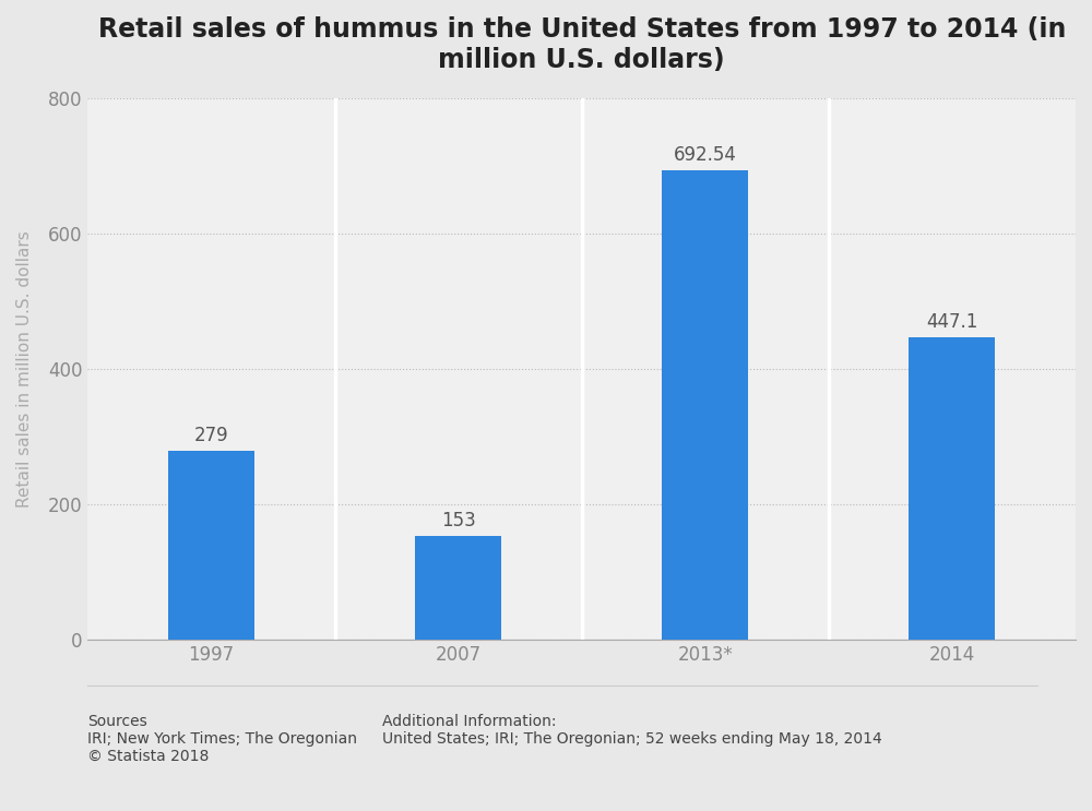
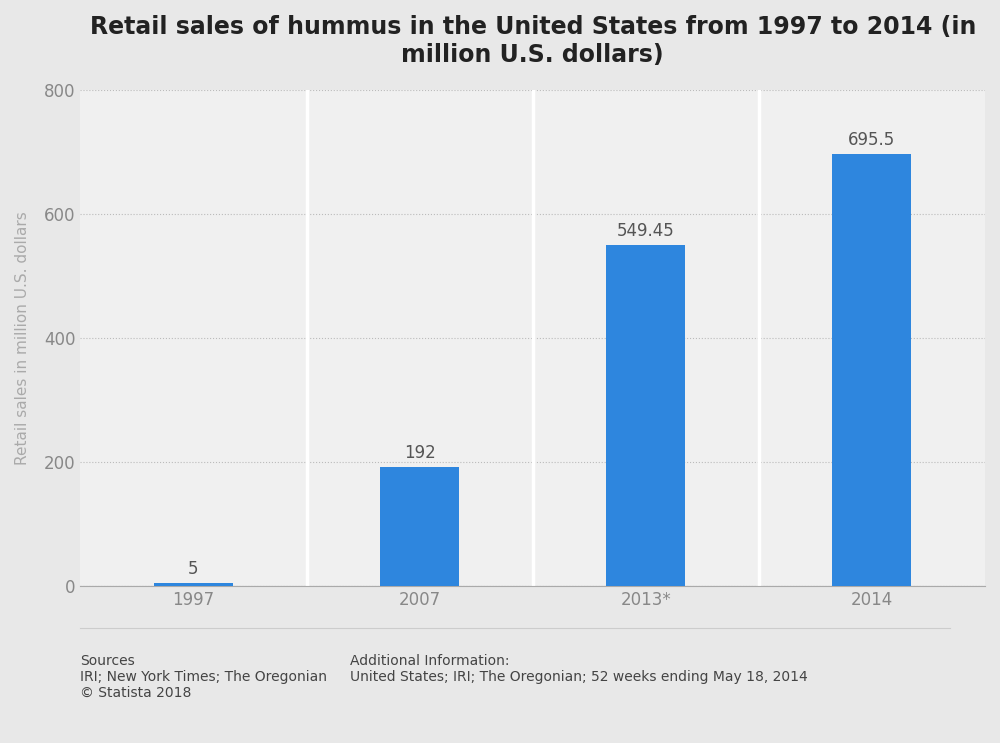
1997: 279 -> 5
2007: 153 -> 192
2013*: 692.54 -> 549.45
2014: 447.1 -> 695.5
